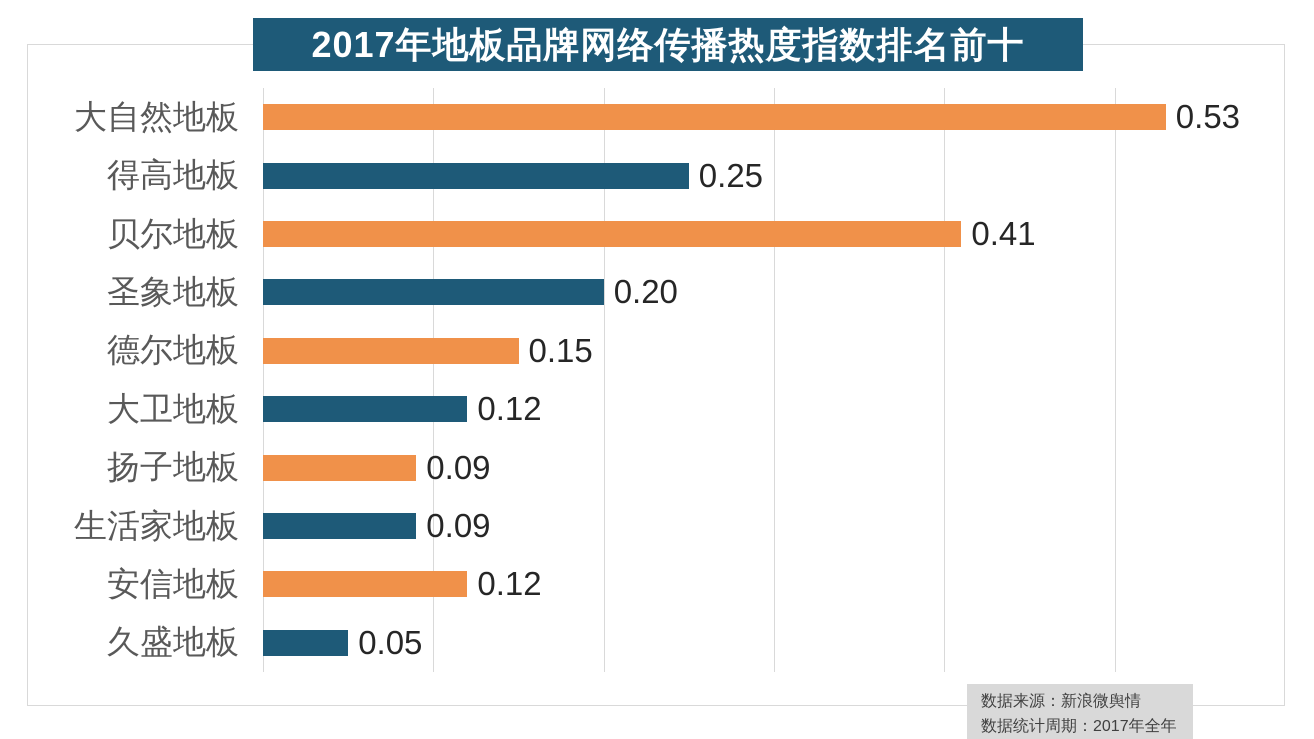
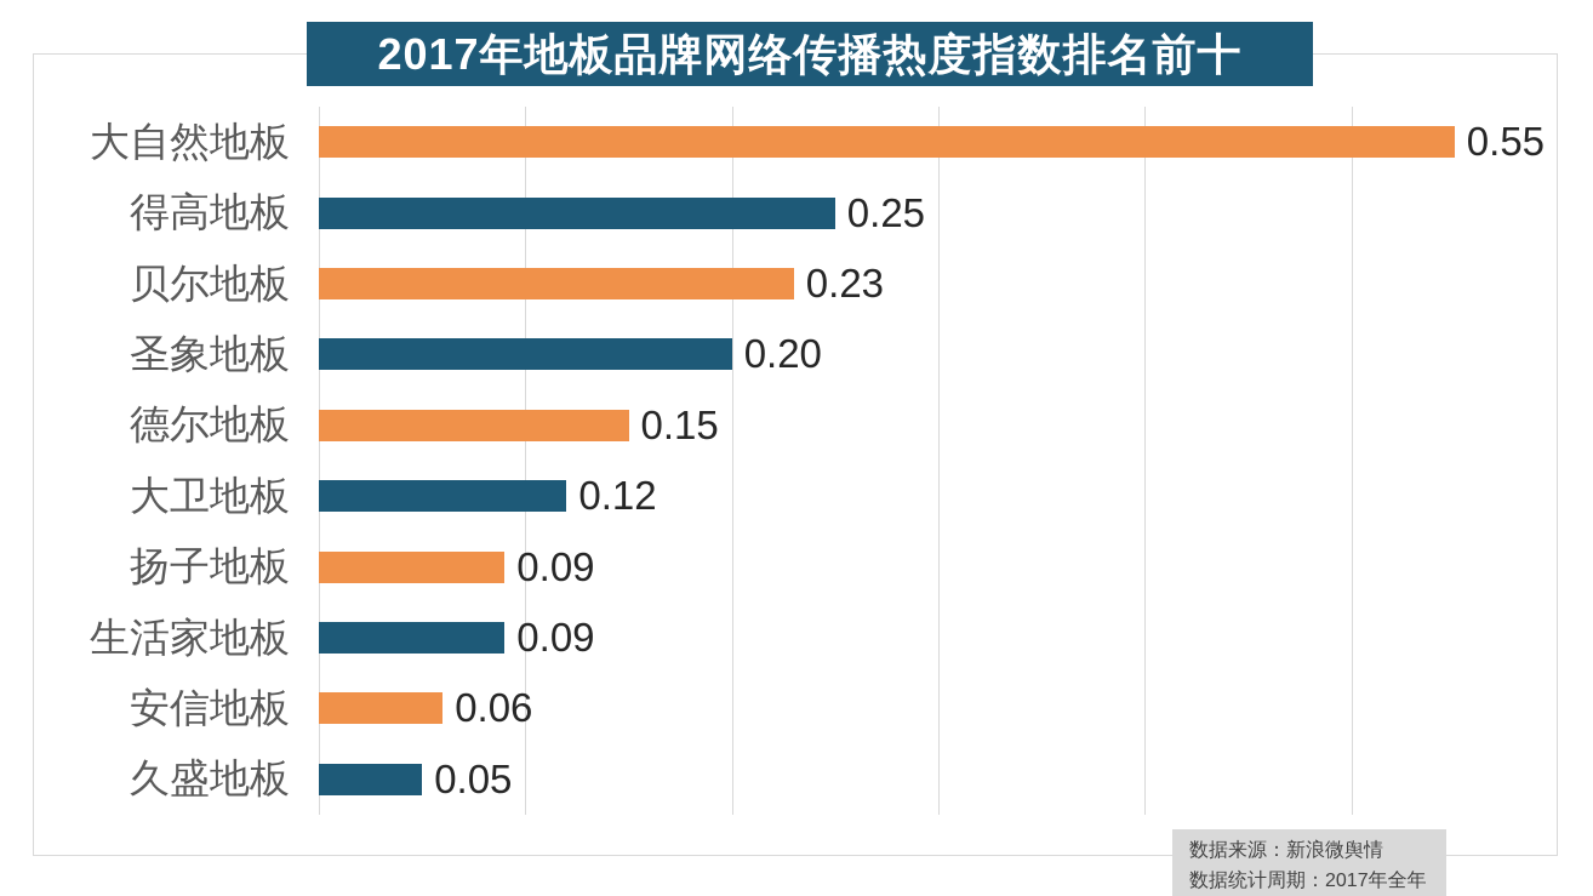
大自然地板: 0.53 -> 0.55
贝尔地板: 0.41 -> 0.23
安信地板: 0.12 -> 0.06
